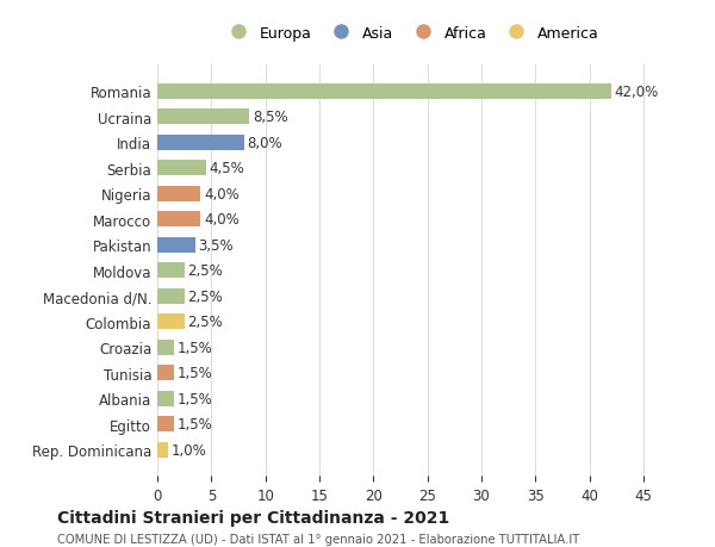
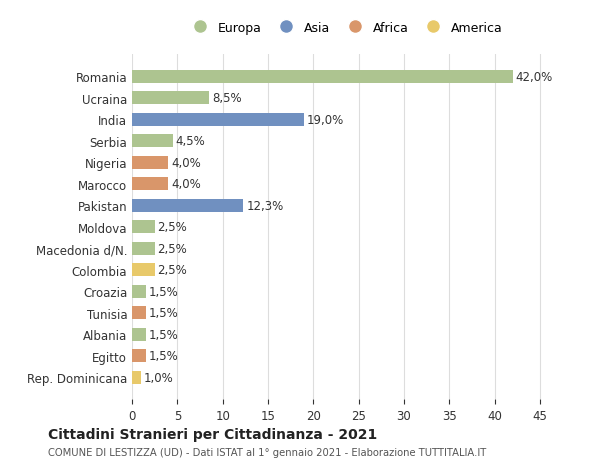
India: 8,0% -> 19,0%
Pakistan: 3,5% -> 12,3%
